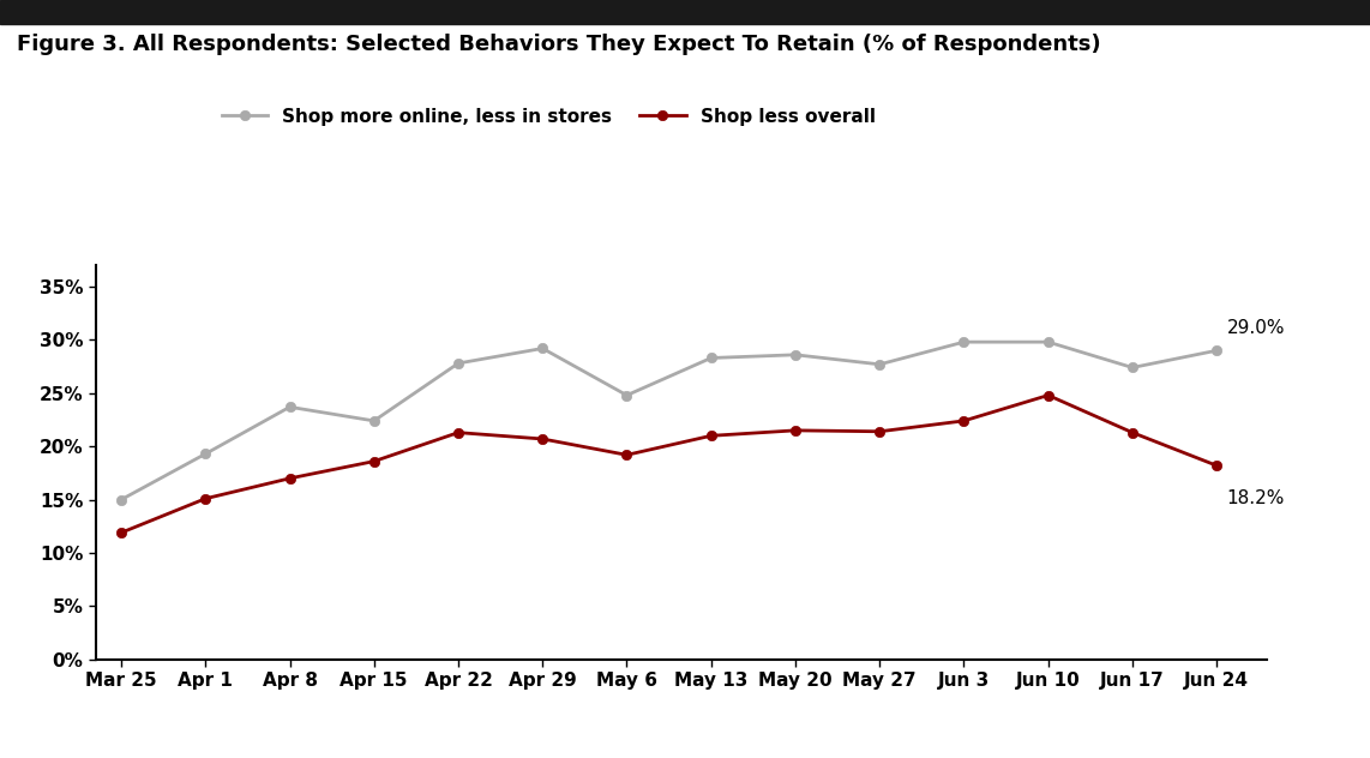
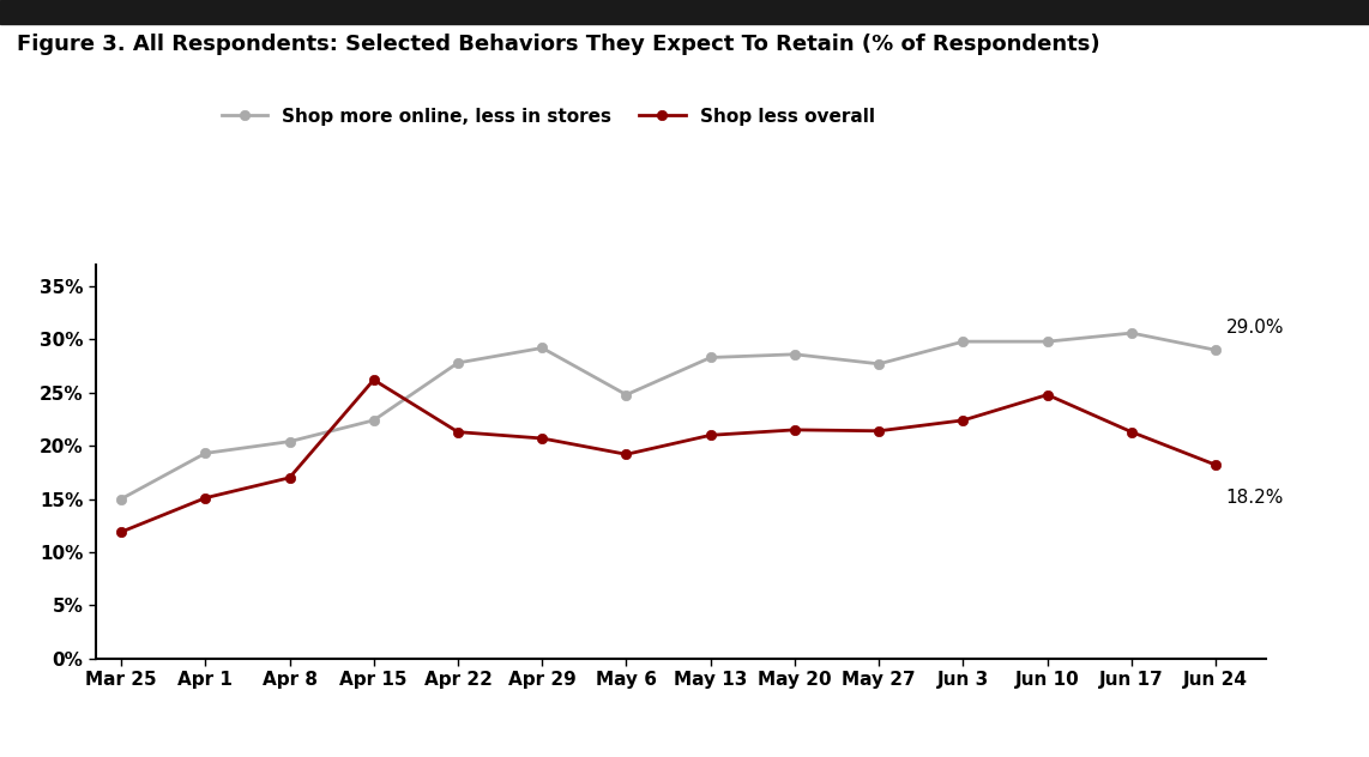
Shop more online, less in stores/Apr 8: 23.7% -> 20.4%
Shop less overall/Apr 15: 18.6% -> 26.2%
Shop more online, less in stores/Jun 17: 27.4% -> 30.6%
